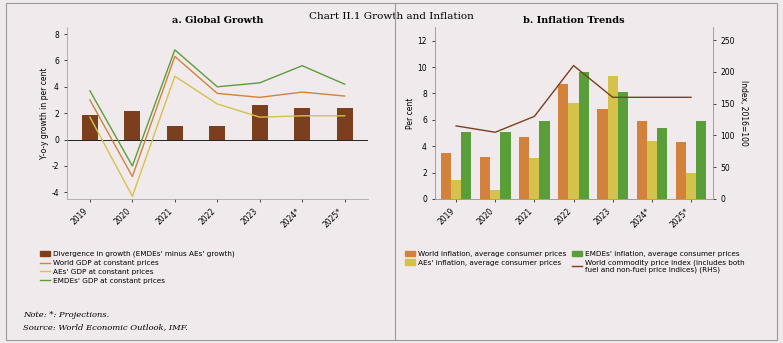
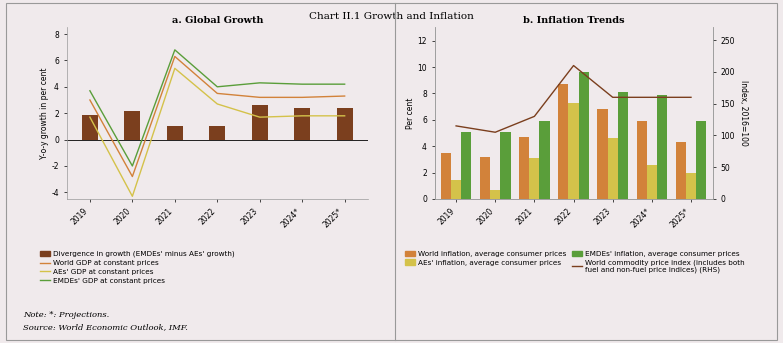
a. Global Growth/AEs' GDP at constant prices/2021: 4.8 -> 5.4
a. Global Growth/World GDP at constant prices/2024*: 3.6 -> 3.2
a. Global Growth/EMDEs' GDP at constant prices/2024*: 5.6 -> 4.2
b. Inflation Trends/AEs' inflation, average consumer prices/2023: 9.3 -> 4.6
b. Inflation Trends/AEs' inflation, average consumer prices/2024*: 4.4 -> 2.6
b. Inflation Trends/EMDEs' inflation, average consumer prices/2024*: 5.4 -> 7.9
